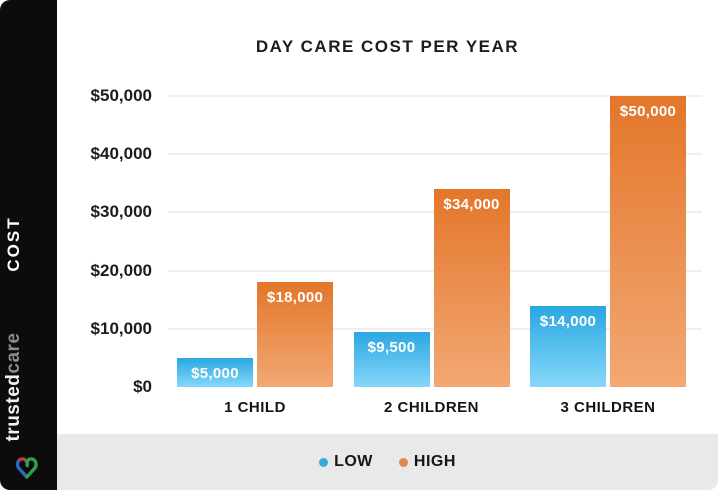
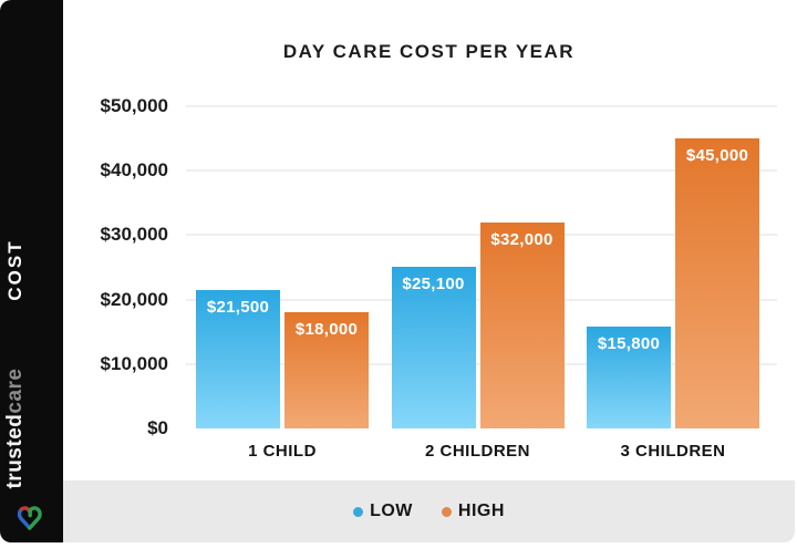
LOW/1 CHILD: $5,000 -> $21,500
LOW/2 CHILDREN: $9,500 -> $25,100
HIGH/2 CHILDREN: $34,000 -> $32,000
LOW/3 CHILDREN: $14,000 -> $15,800
HIGH/3 CHILDREN: $50,000 -> $45,000
